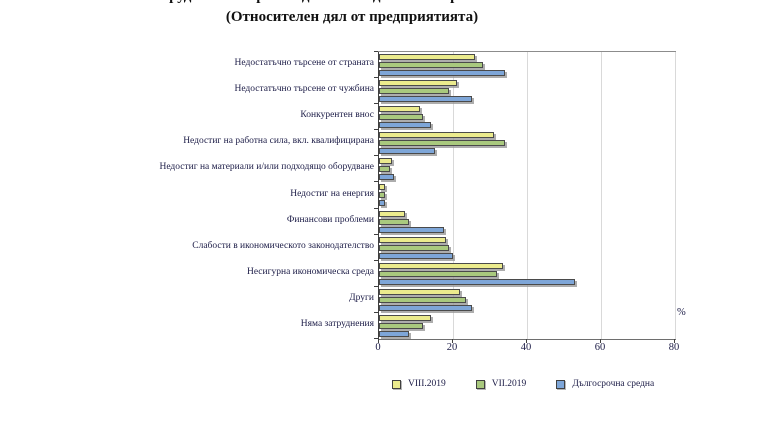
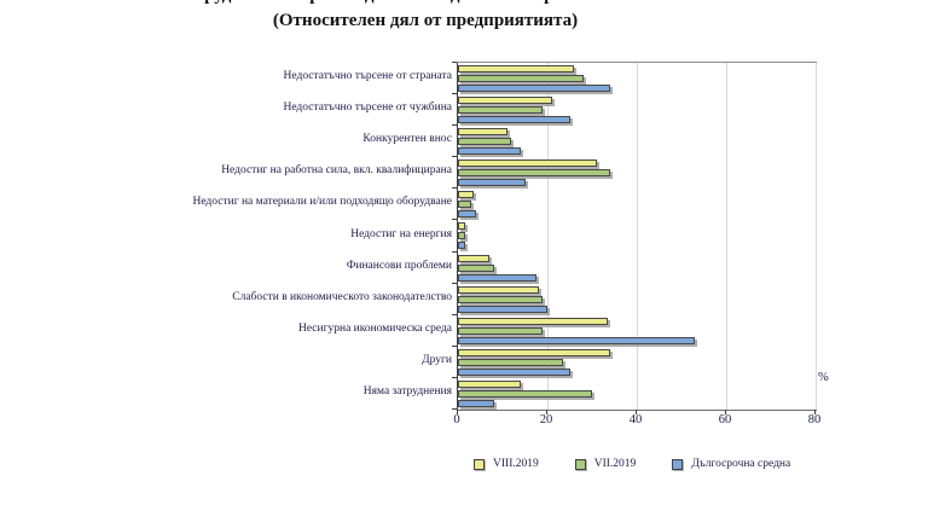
VII.2019/Несигурна икономическа среда: 32 -> 19
VIII.2019/Други: 22 -> 34
VII.2019/Няма затруднения: 12 -> 30
